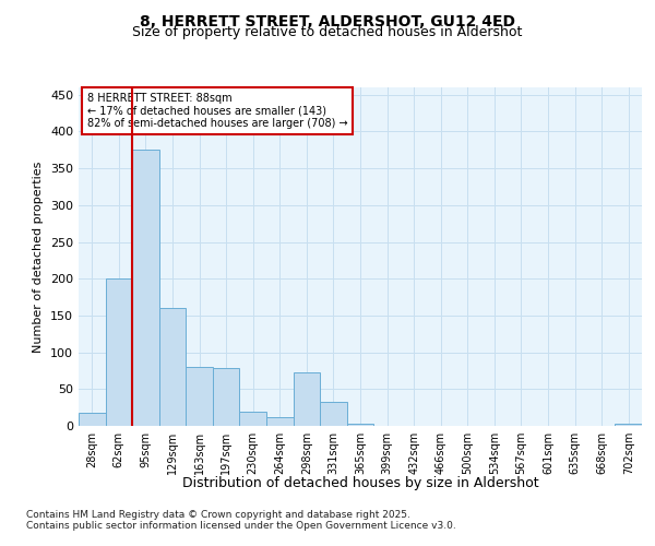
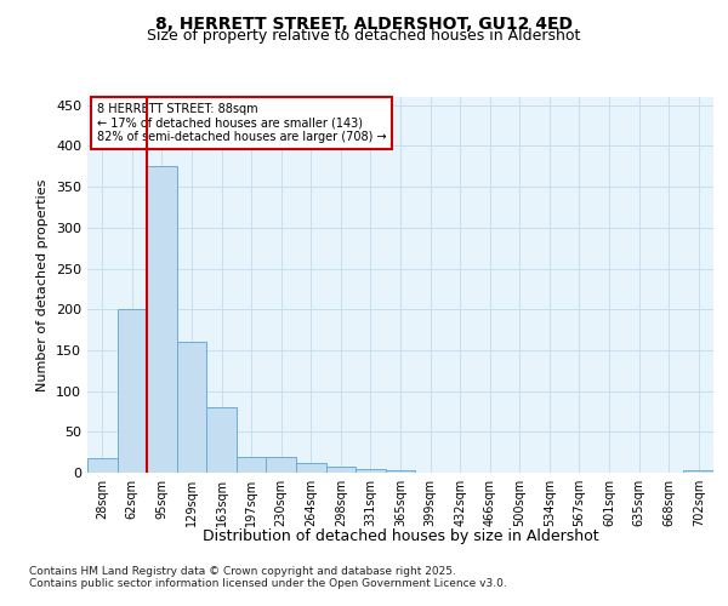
197sqm: 78 -> 20
298sqm: 72 -> 7
331sqm: 32 -> 5
